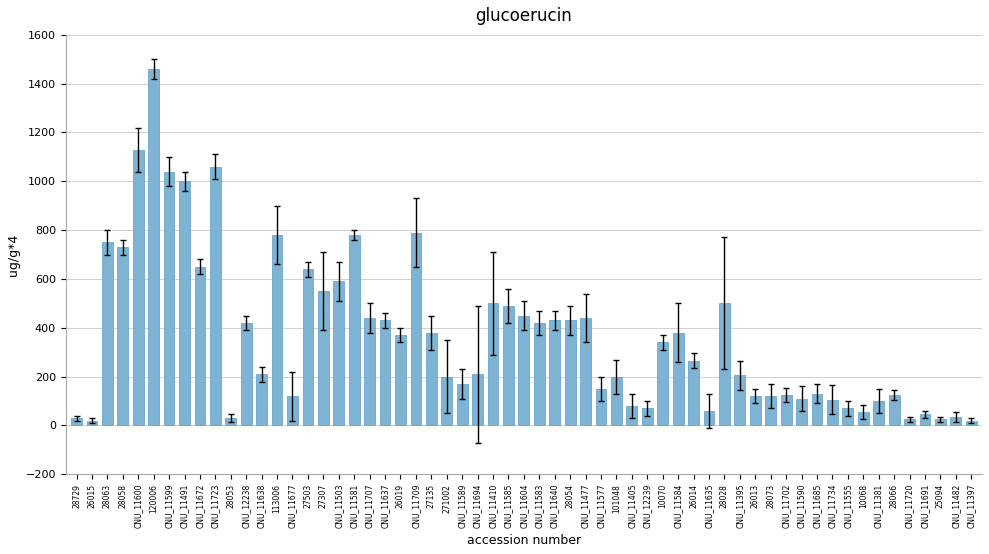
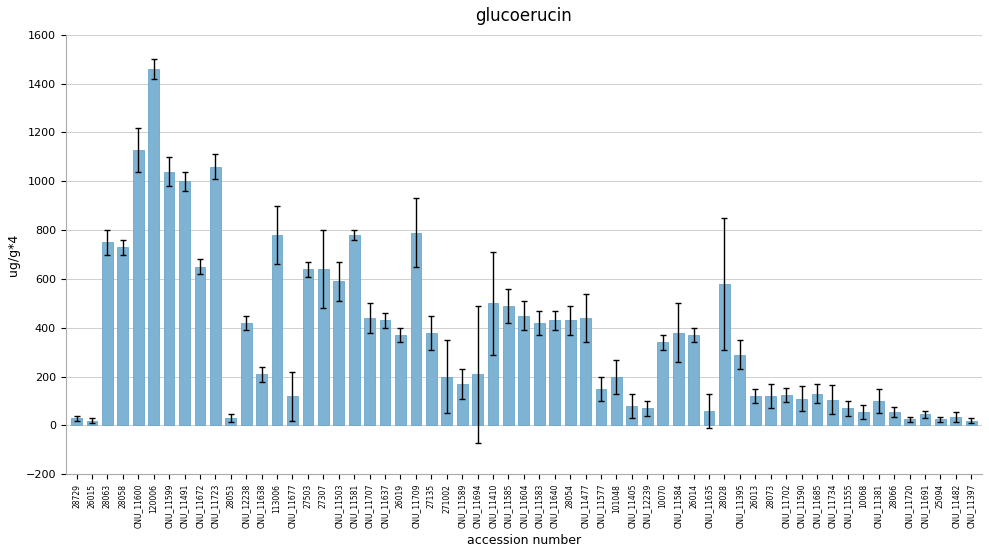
27307: 550 -> 640
26014: 265 -> 370
28028: 500 -> 580
CNU_11395: 205 -> 290
28066: 125 -> 55
